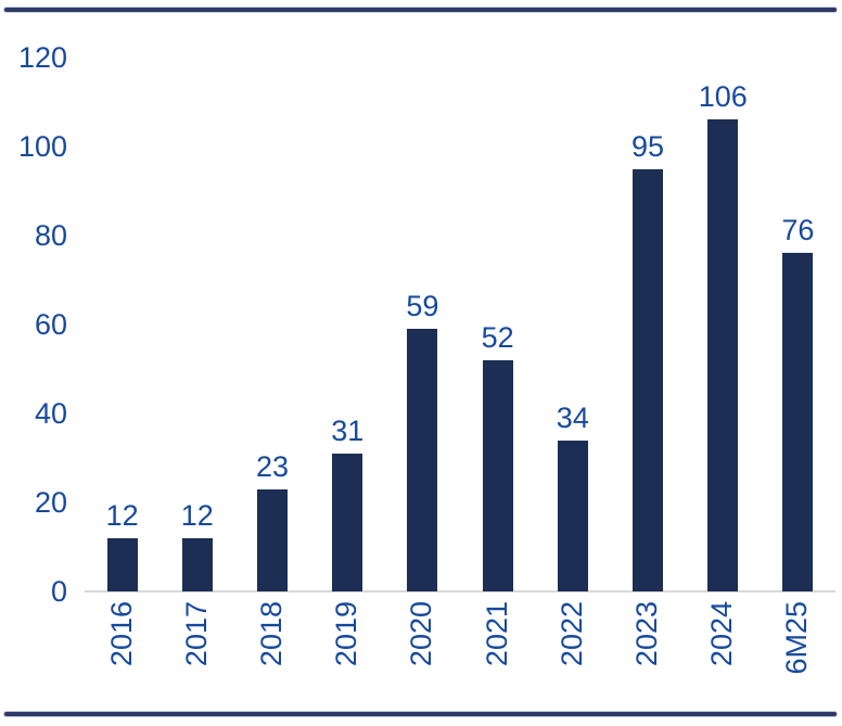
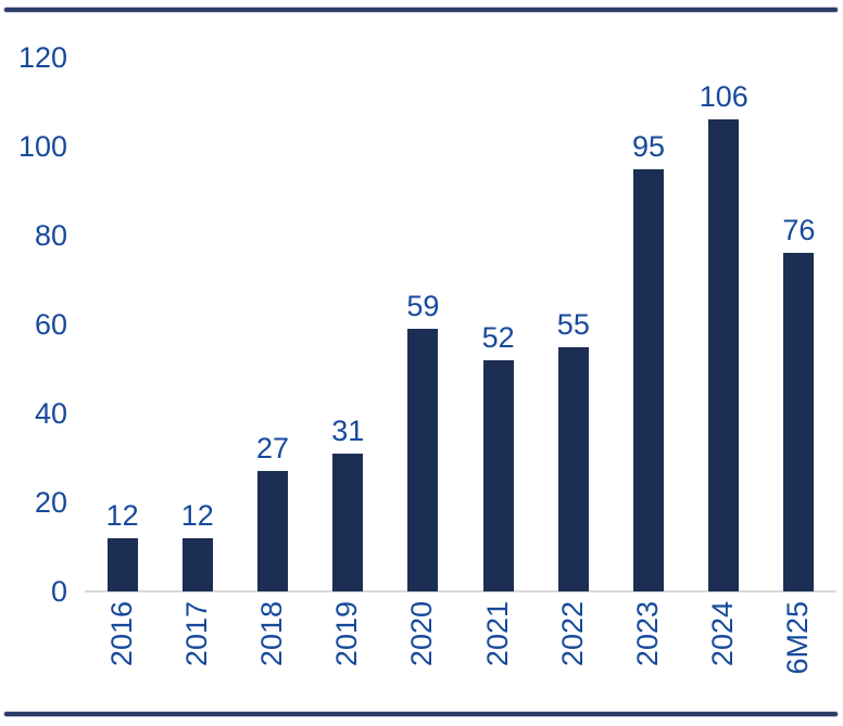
2018: 23 -> 27
2022: 34 -> 55
